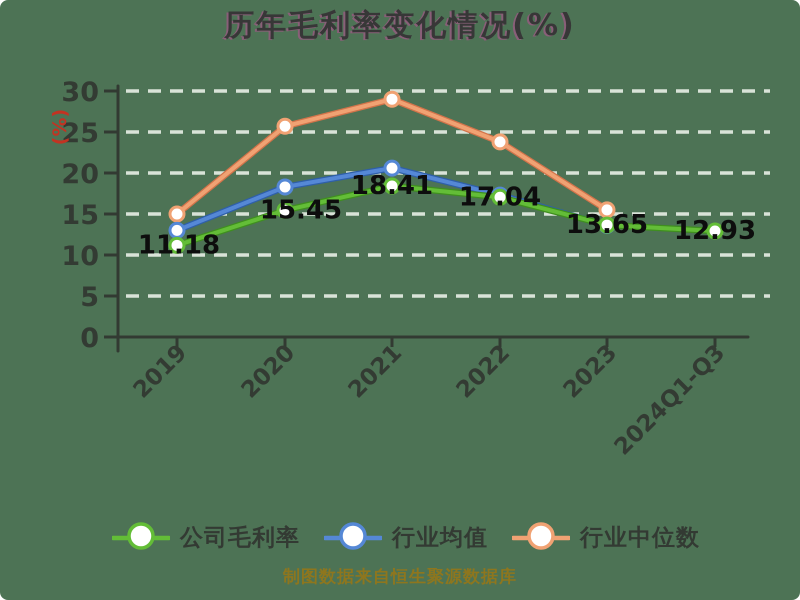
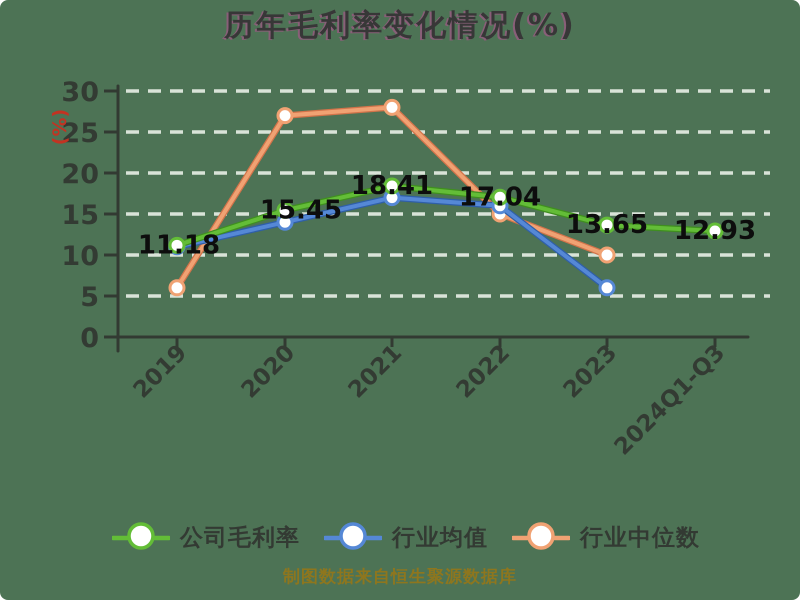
行业均值/2019: 13 -> 11
行业中位数/2019: 15 -> 6
行业均值/2020: 18 -> 14
行业中位数/2020: 26 -> 27
行业均值/2021: 21 -> 17
行业中位数/2021: 29 -> 28
行业均值/2022: 17 -> 16
行业中位数/2022: 24 -> 15
行业均值/2023: 14 -> 6
行业中位数/2023: 16 -> 10
